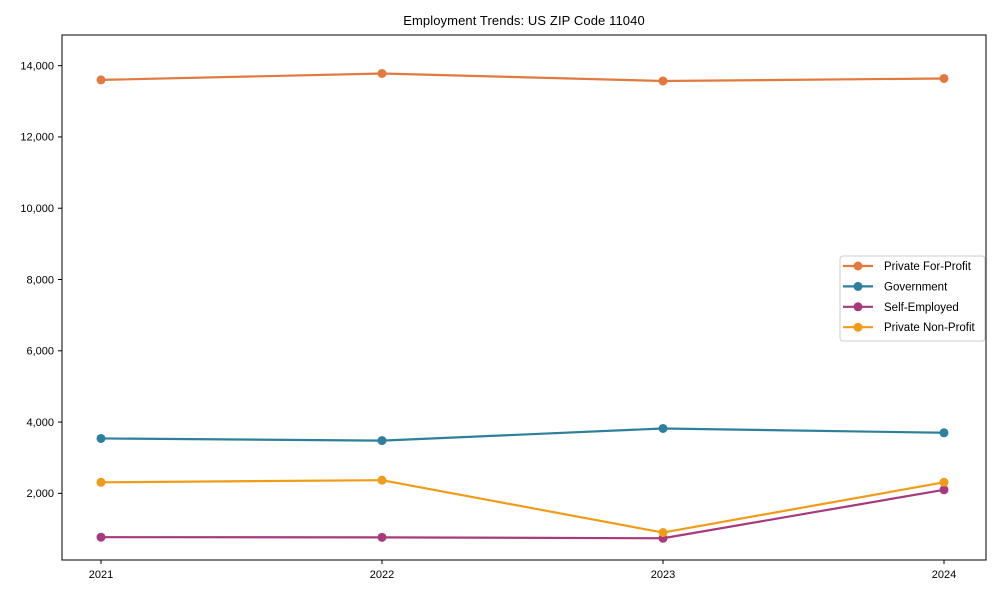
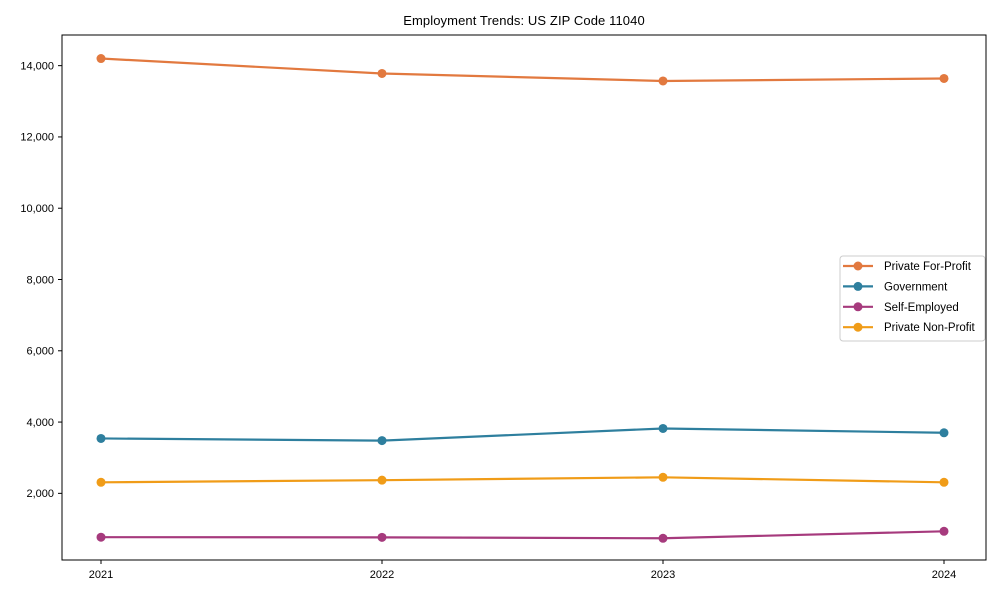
Private For-Profit/2021: 13600 -> 14200
Private Non-Profit/2023: 900 -> 2400
Self-Employed/2024: 2100 -> 900
